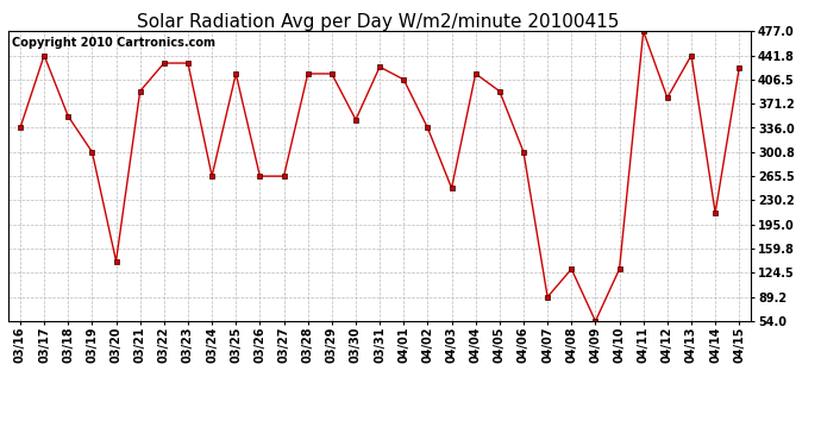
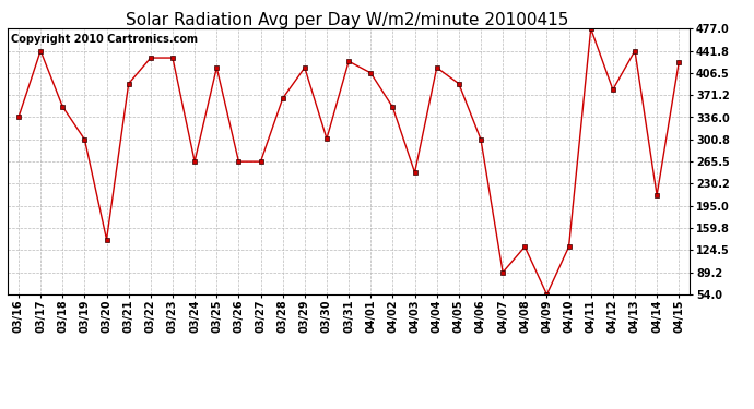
03/28: 415 -> 366
03/30: 348 -> 302
04/02: 336 -> 352
